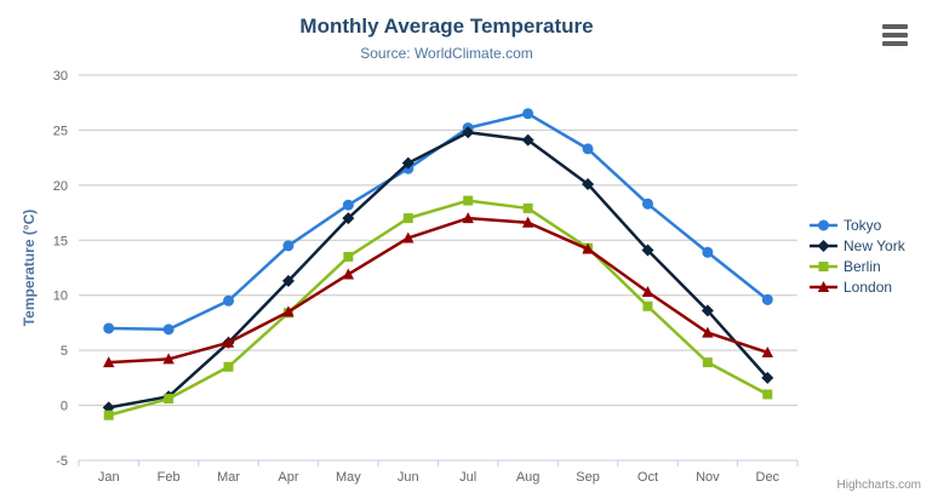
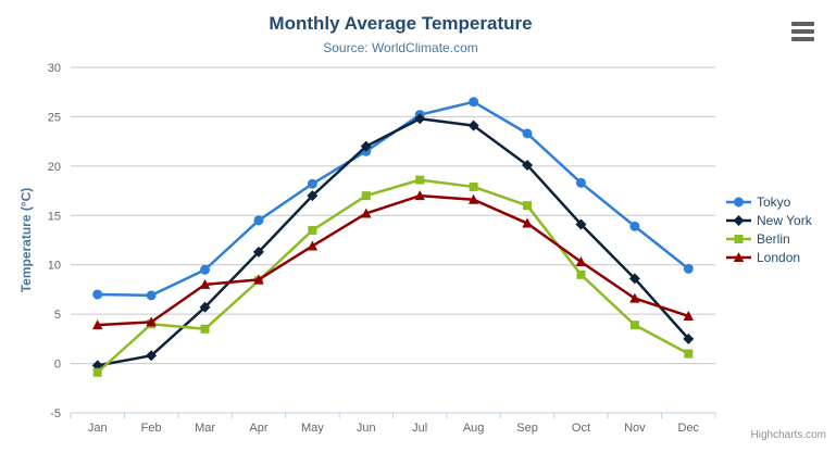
Berlin/Feb: 1 -> 4
London/Mar: 6 -> 8
Berlin/Sep: 14 -> 16
